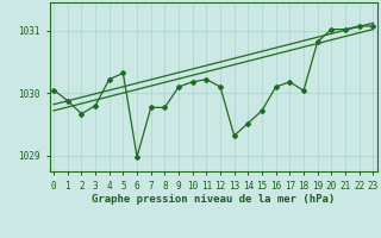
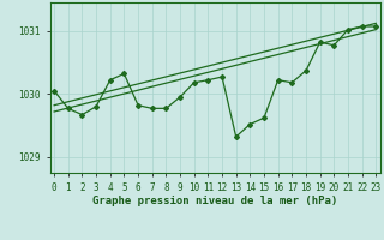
1: 1029.88 -> 1029.77
6: 1028.98 -> 1029.82
9: 1030.10 -> 1029.95
12: 1030.10 -> 1030.27
15: 1029.72 -> 1029.62
16: 1030.10 -> 1030.22
18: 1030.04 -> 1030.37
20: 1031.02 -> 1030.77
